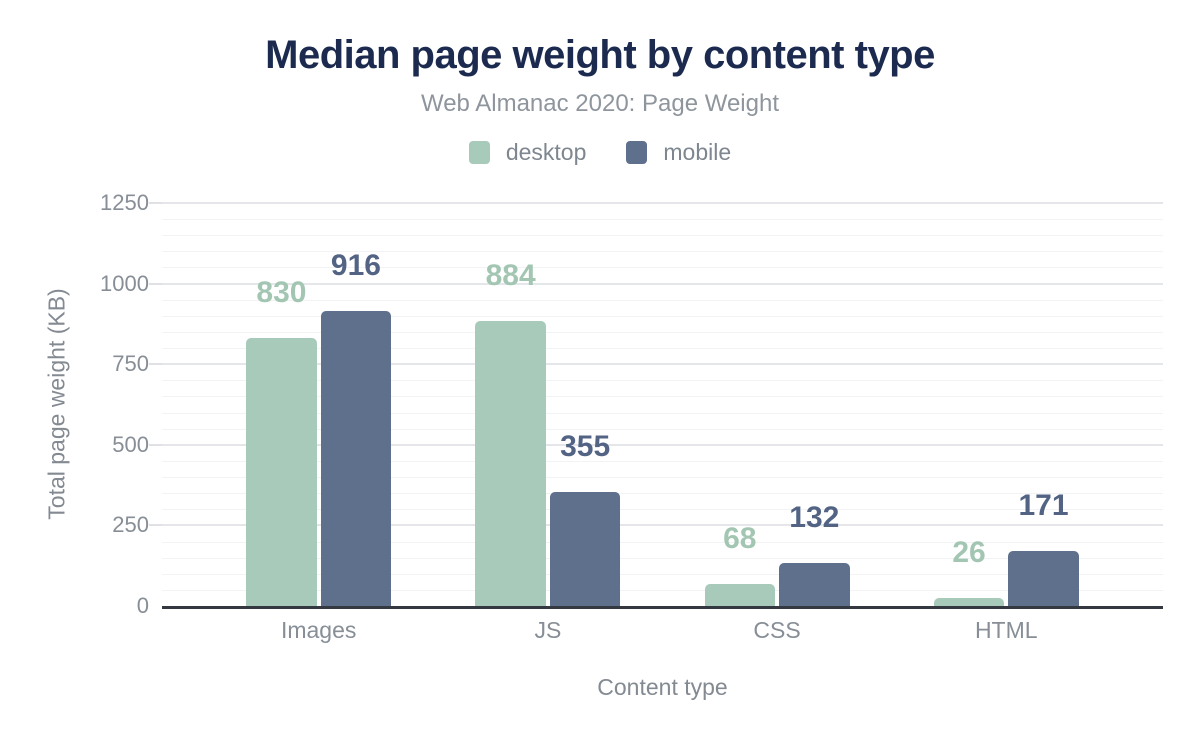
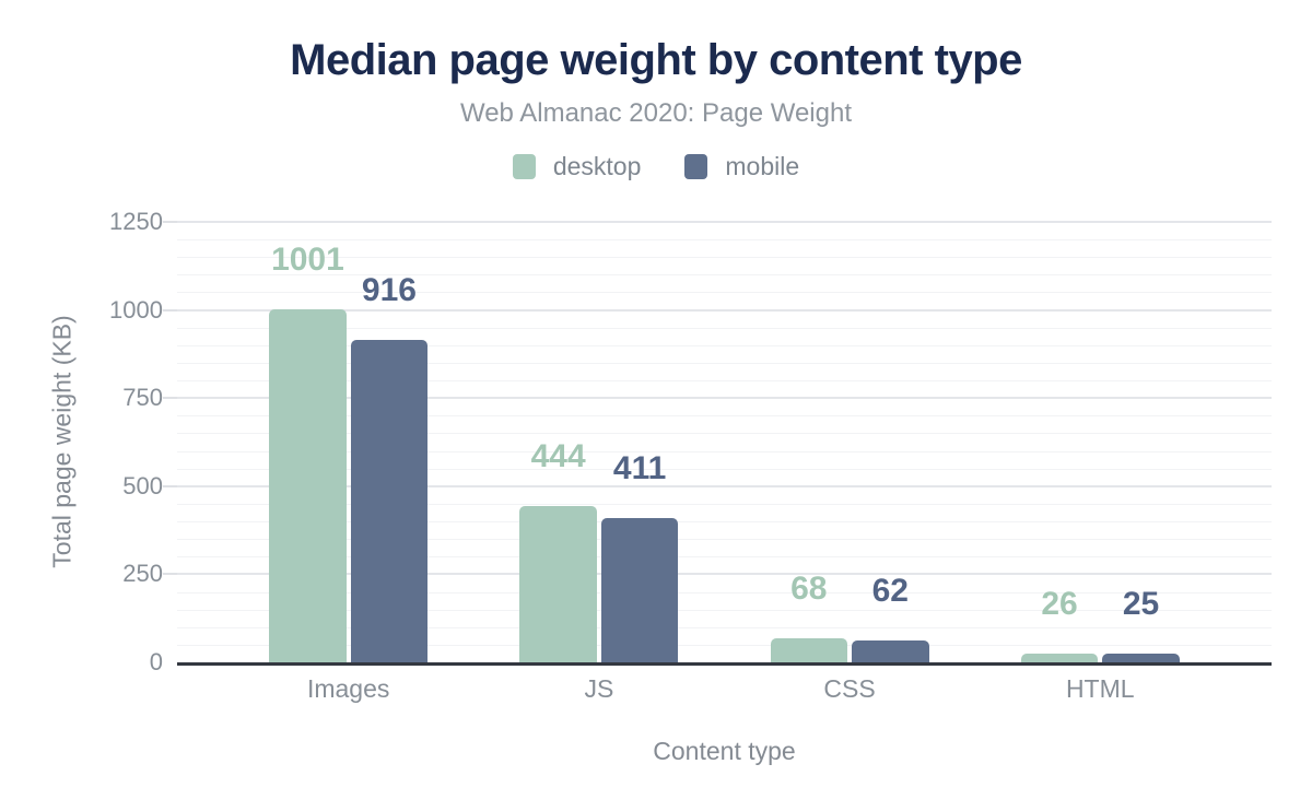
desktop/Images: 830 -> 1001
desktop/JS: 884 -> 444
mobile/JS: 355 -> 411
mobile/CSS: 132 -> 62
mobile/HTML: 171 -> 25
